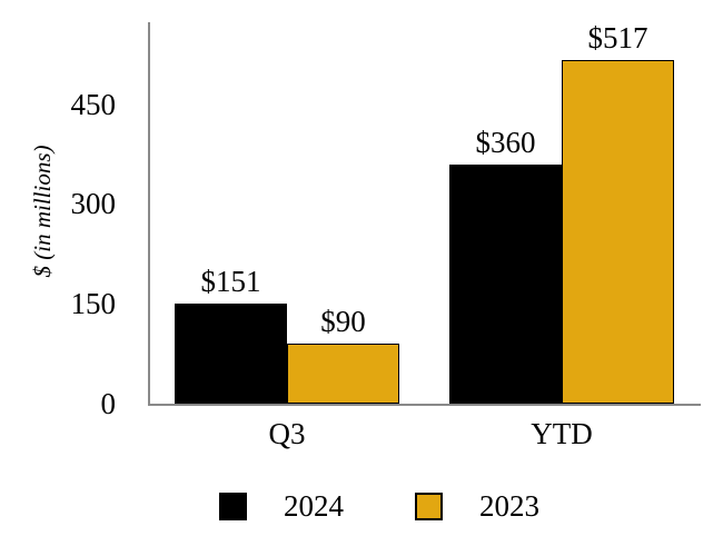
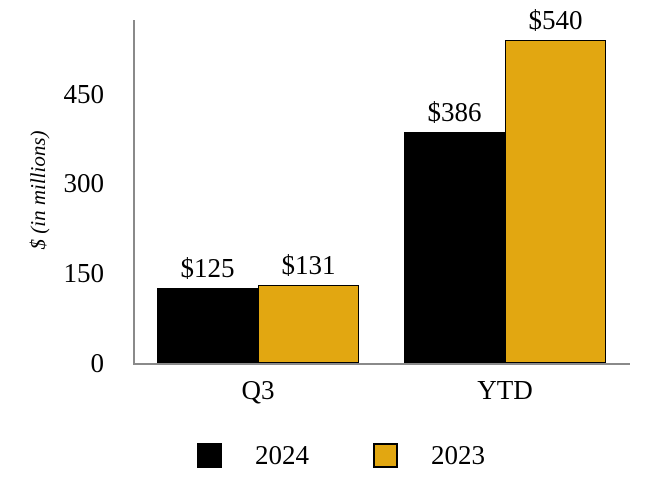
2024/Q3: $151 -> $125
2023/Q3: $90 -> $131
2024/YTD: $360 -> $386
2023/YTD: $517 -> $540
